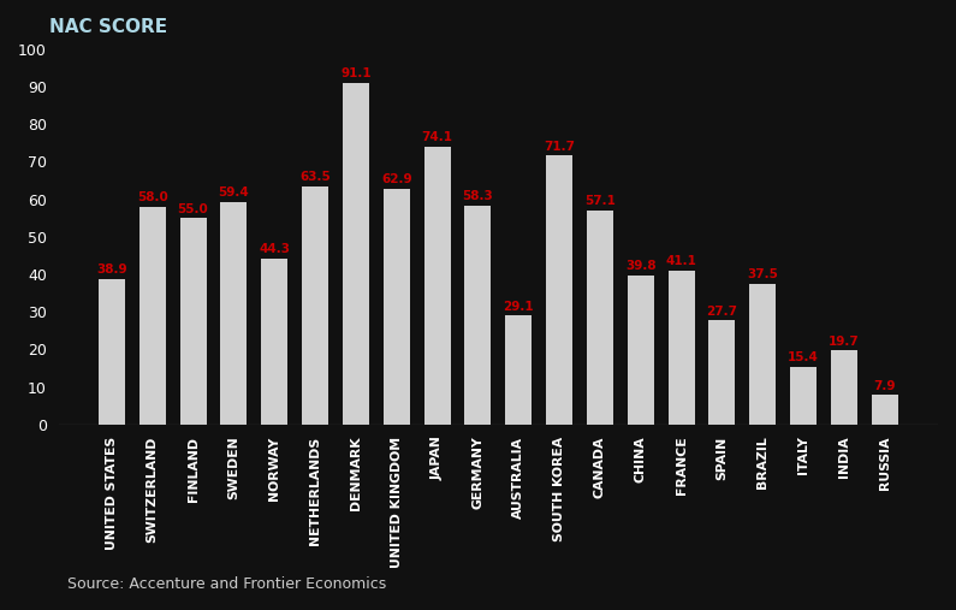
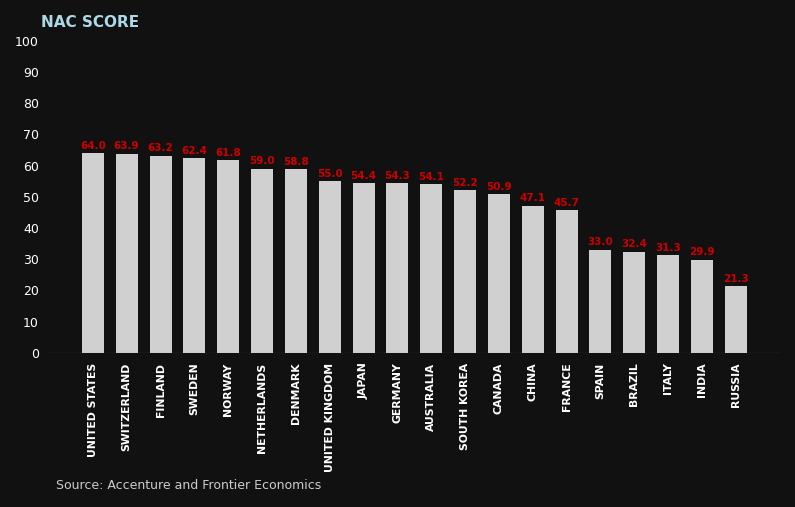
UNITED STATES: 38.9 -> 64.0
SWITZERLAND: 58.0 -> 63.9
FINLAND: 55.0 -> 63.2
SWEDEN: 59.4 -> 62.4
NORWAY: 44.3 -> 61.8
NETHERLANDS: 63.5 -> 59.0
DENMARK: 91.1 -> 58.8
UNITED KINGDOM: 62.9 -> 55.0
JAPAN: 74.1 -> 54.4
GERMANY: 58.3 -> 54.3
AUSTRALIA: 29.1 -> 54.1
SOUTH KOREA: 71.7 -> 52.2
CANADA: 57.1 -> 50.9
CHINA: 39.8 -> 47.1
FRANCE: 41.1 -> 45.7
SPAIN: 27.7 -> 33.0
BRAZIL: 37.5 -> 32.4
ITALY: 15.4 -> 31.3
INDIA: 19.7 -> 29.9
RUSSIA: 7.9 -> 21.3
